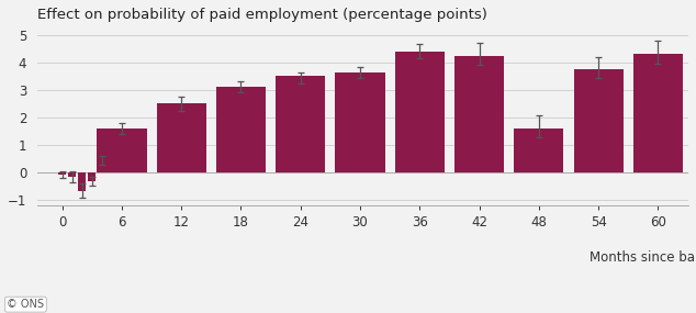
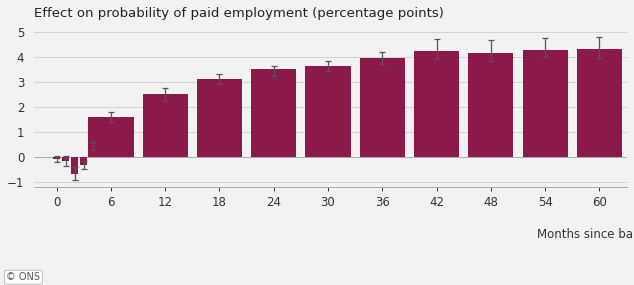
36: 4.40 -> 3.95
48: 1.60 -> 4.15
54: 3.75 -> 4.28
